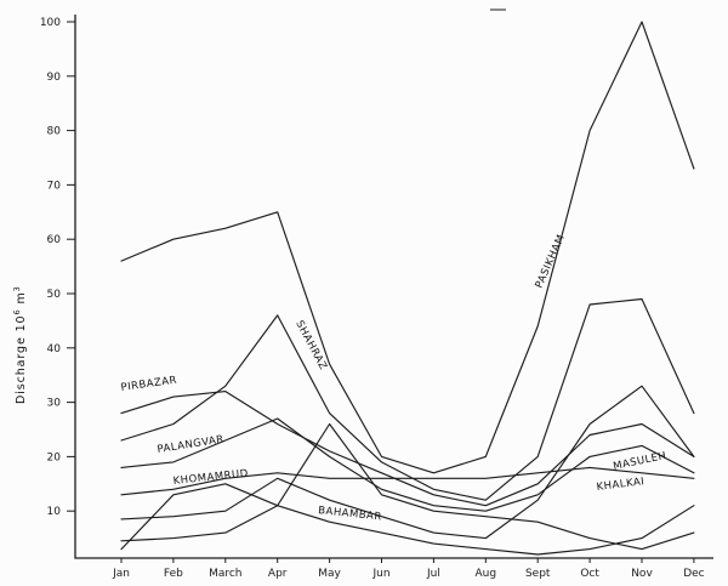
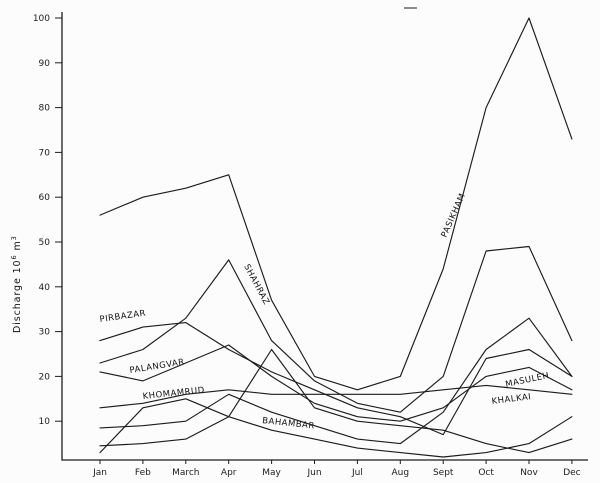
PALANGVAR/Jan: 18 -> 21
PIRBAZAR/Sept: 15 -> 7
